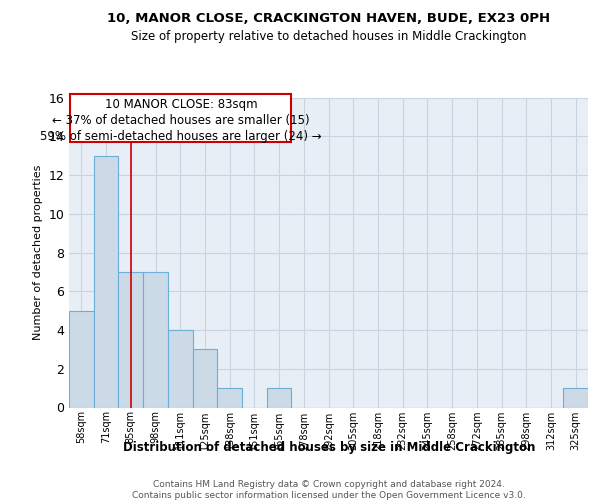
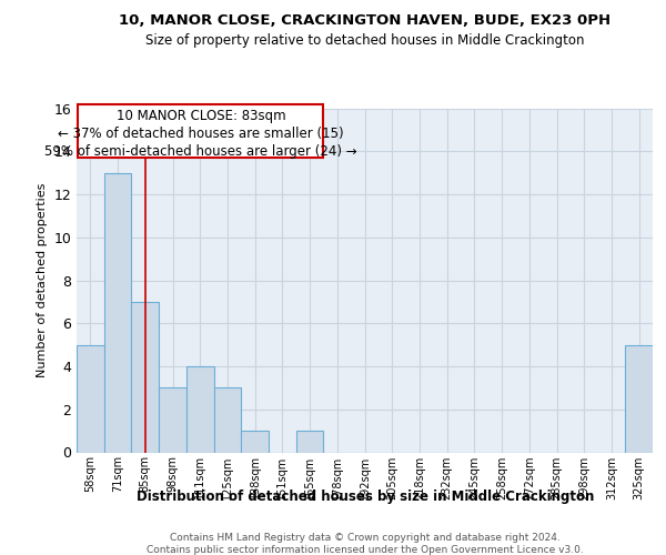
98sqm: 7 -> 3
325sqm: 1 -> 5
